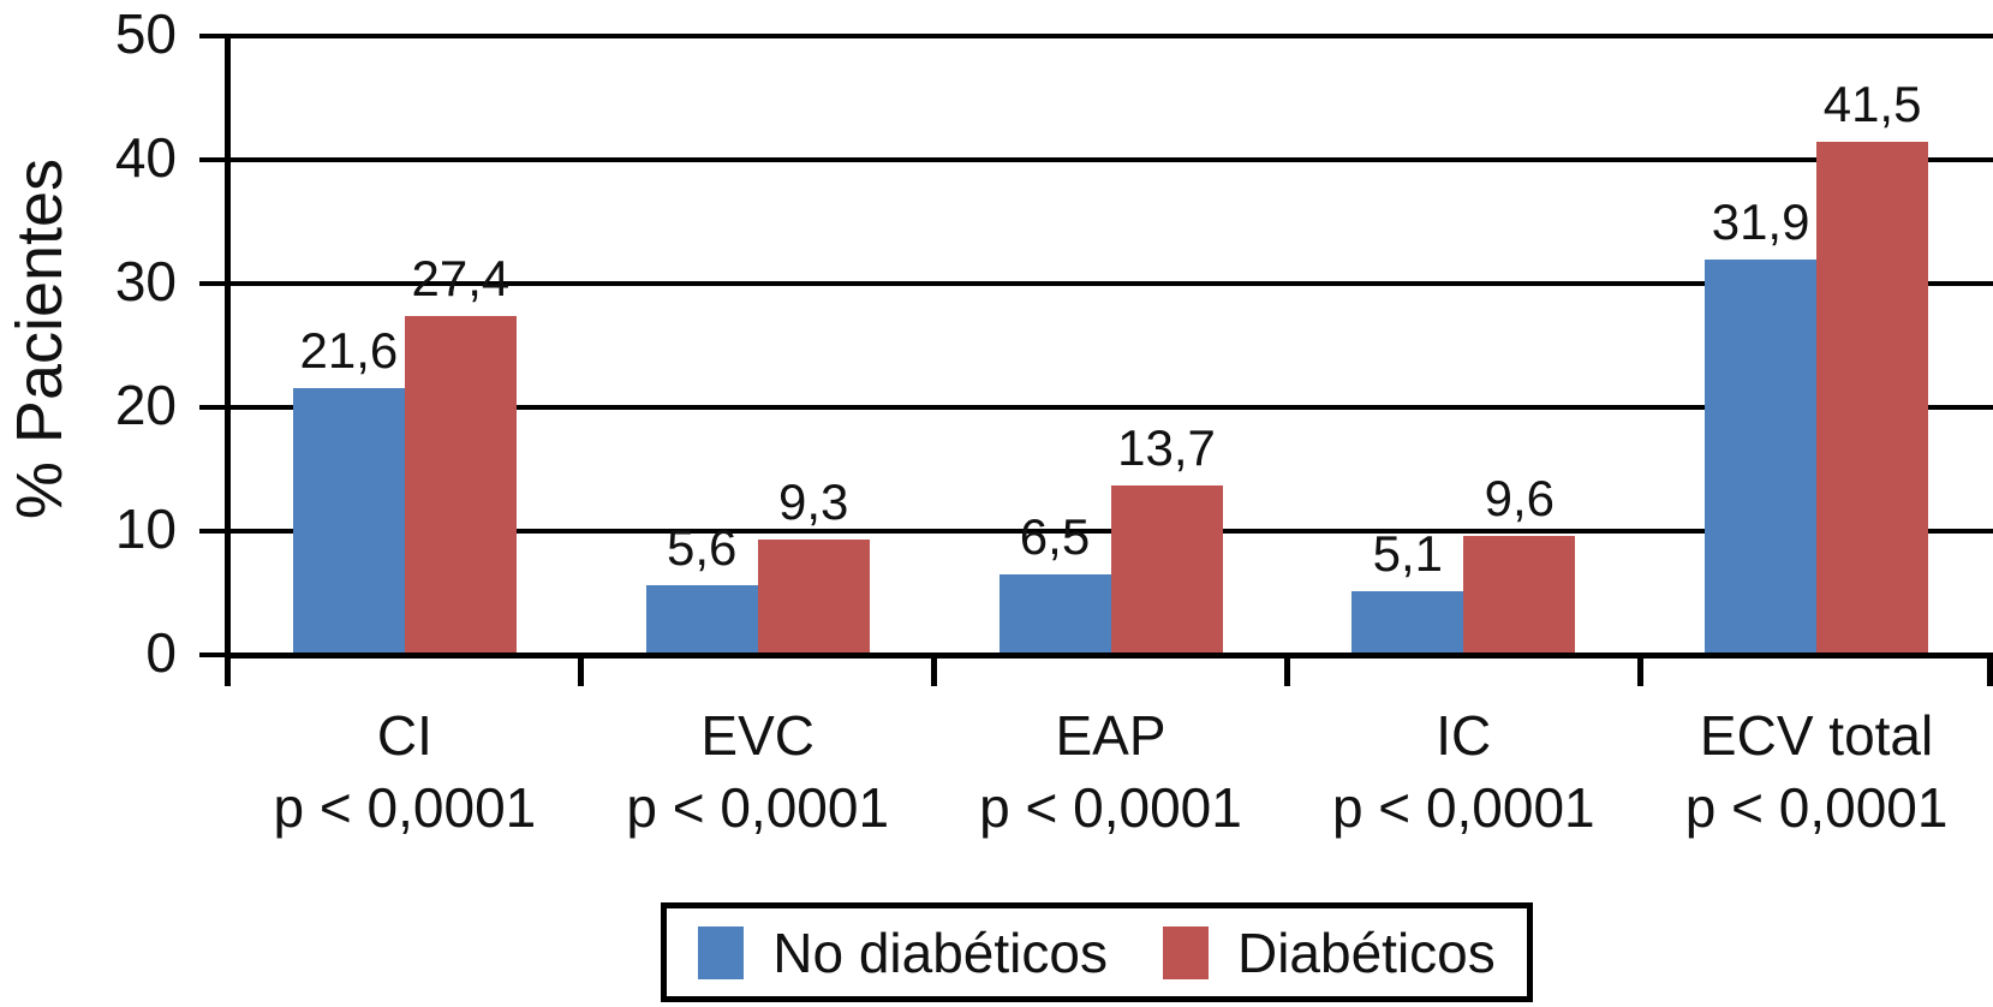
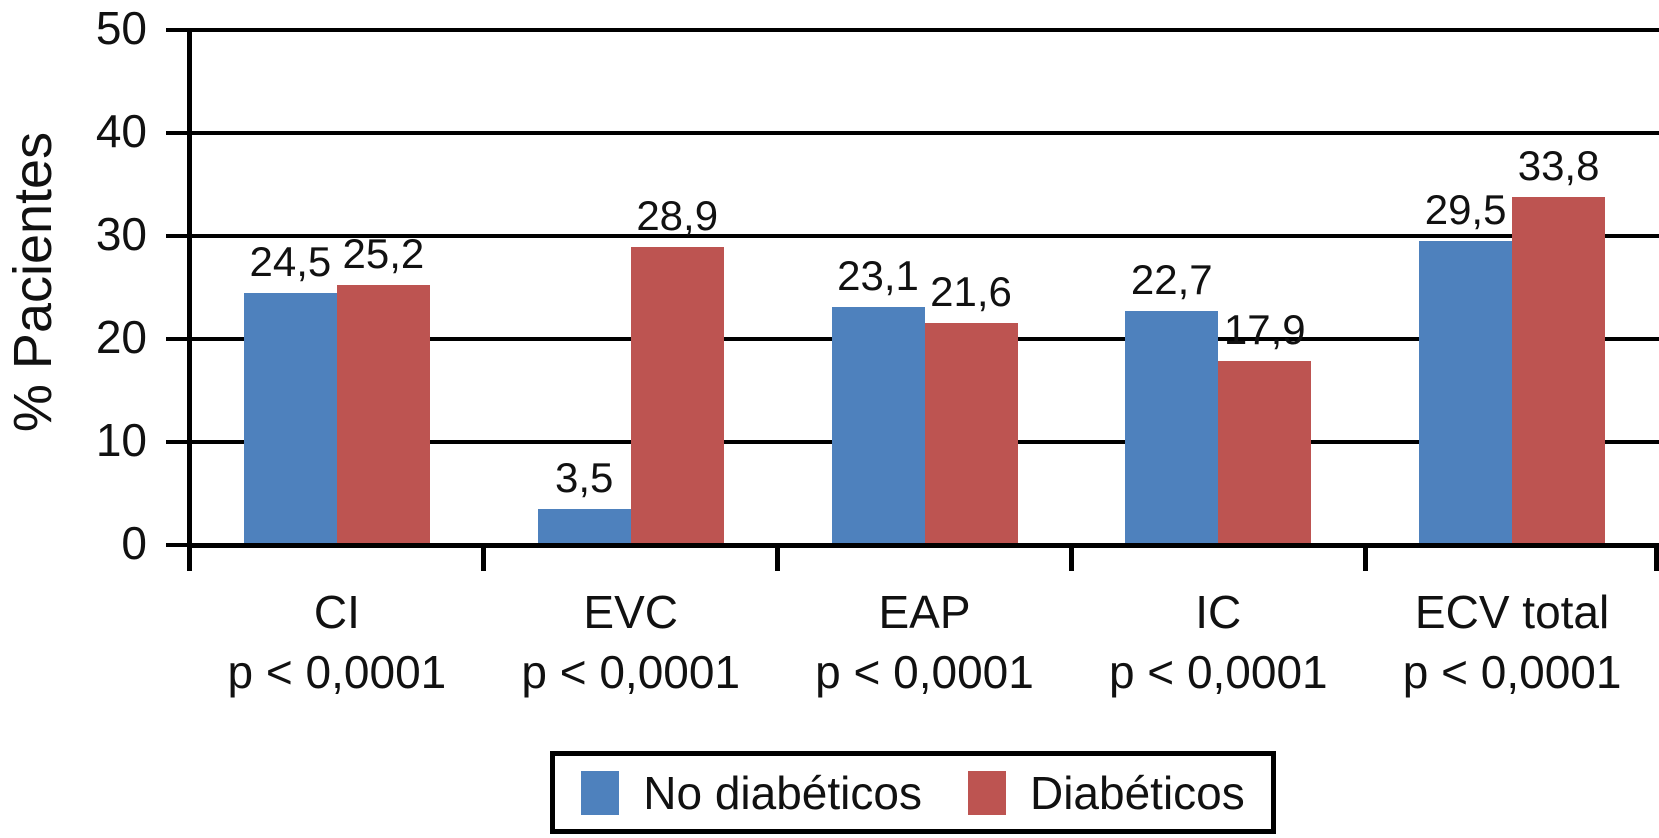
No diabéticos/CI: 21,6 -> 24,5
Diabéticos/CI: 27,4 -> 25,2
No diabéticos/EVC: 5,6 -> 3,5
Diabéticos/EVC: 9,3 -> 28,9
No diabéticos/EAP: 6,5 -> 23,1
Diabéticos/EAP: 13,7 -> 21,6
No diabéticos/IC: 5,1 -> 22,7
Diabéticos/IC: 9,6 -> 17,9
No diabéticos/ECV total: 31,9 -> 29,5
Diabéticos/ECV total: 41,5 -> 33,8
